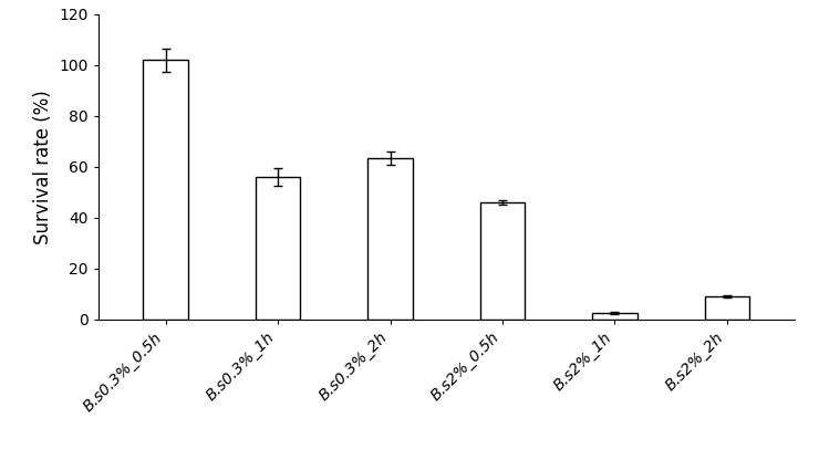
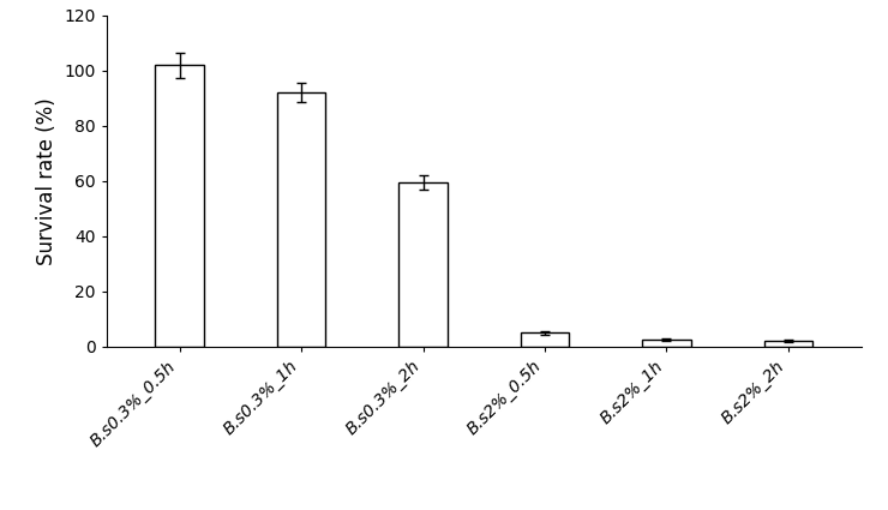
B.s0.3%_1h: 56.0 -> 92.0
B.s0.3%_2h: 63.5 -> 59.5
B.s2%_0.5h: 46.0 -> 5.0
B.s2%_2h: 9.0 -> 2.0
